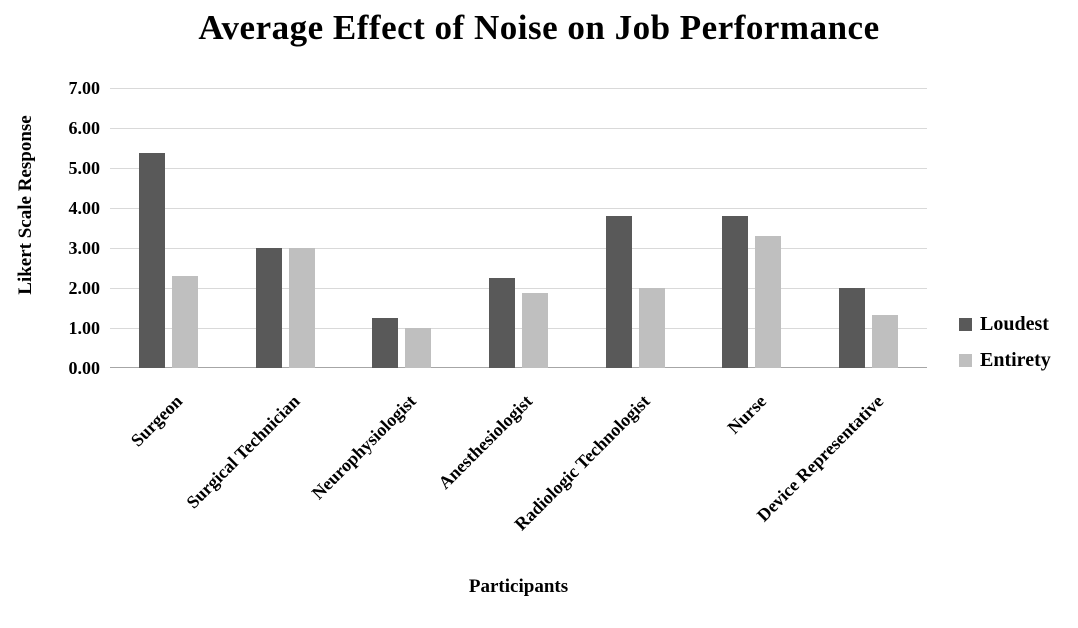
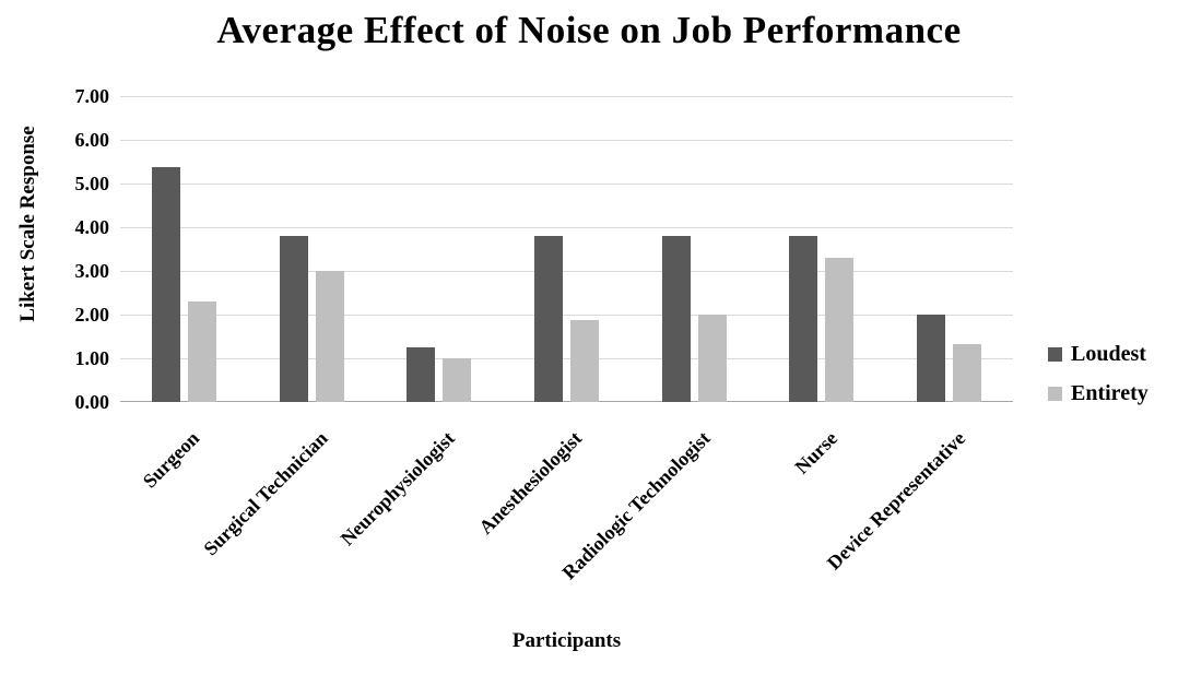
Loudest/Surgical Technician: 3.0 -> 3.8
Loudest/Anesthesiologist: 2.2 -> 3.8
